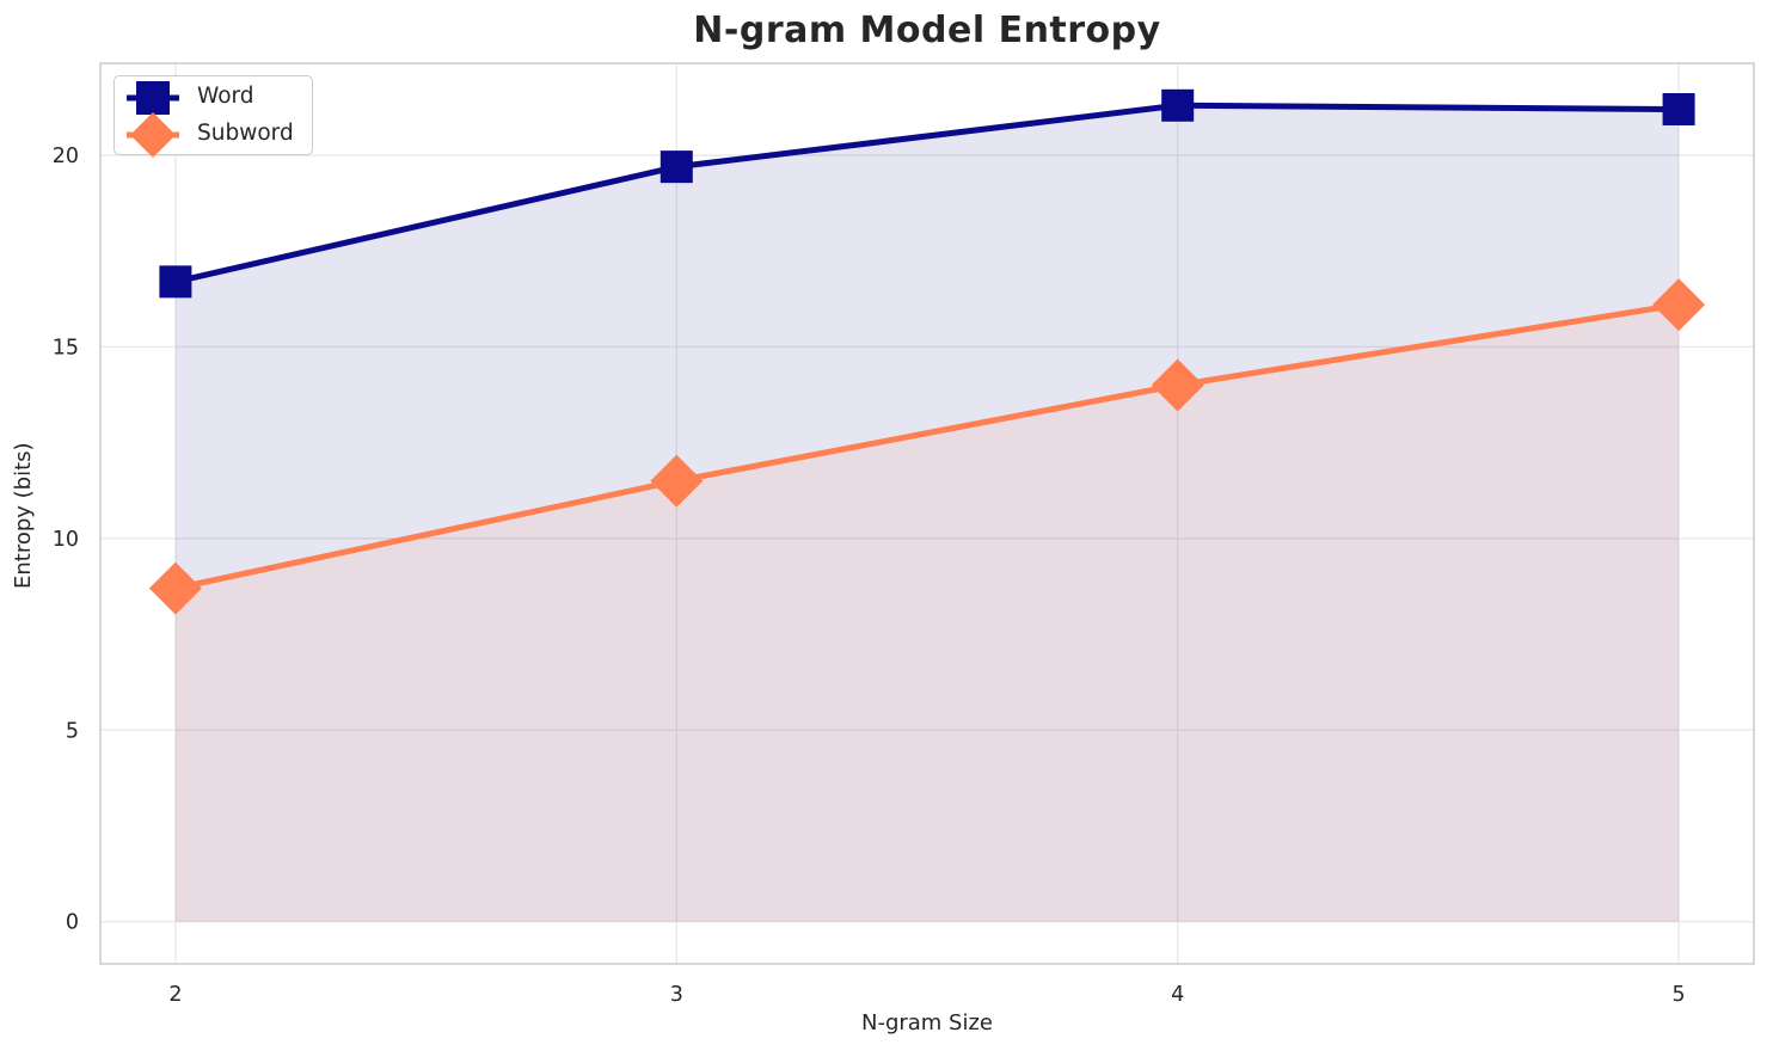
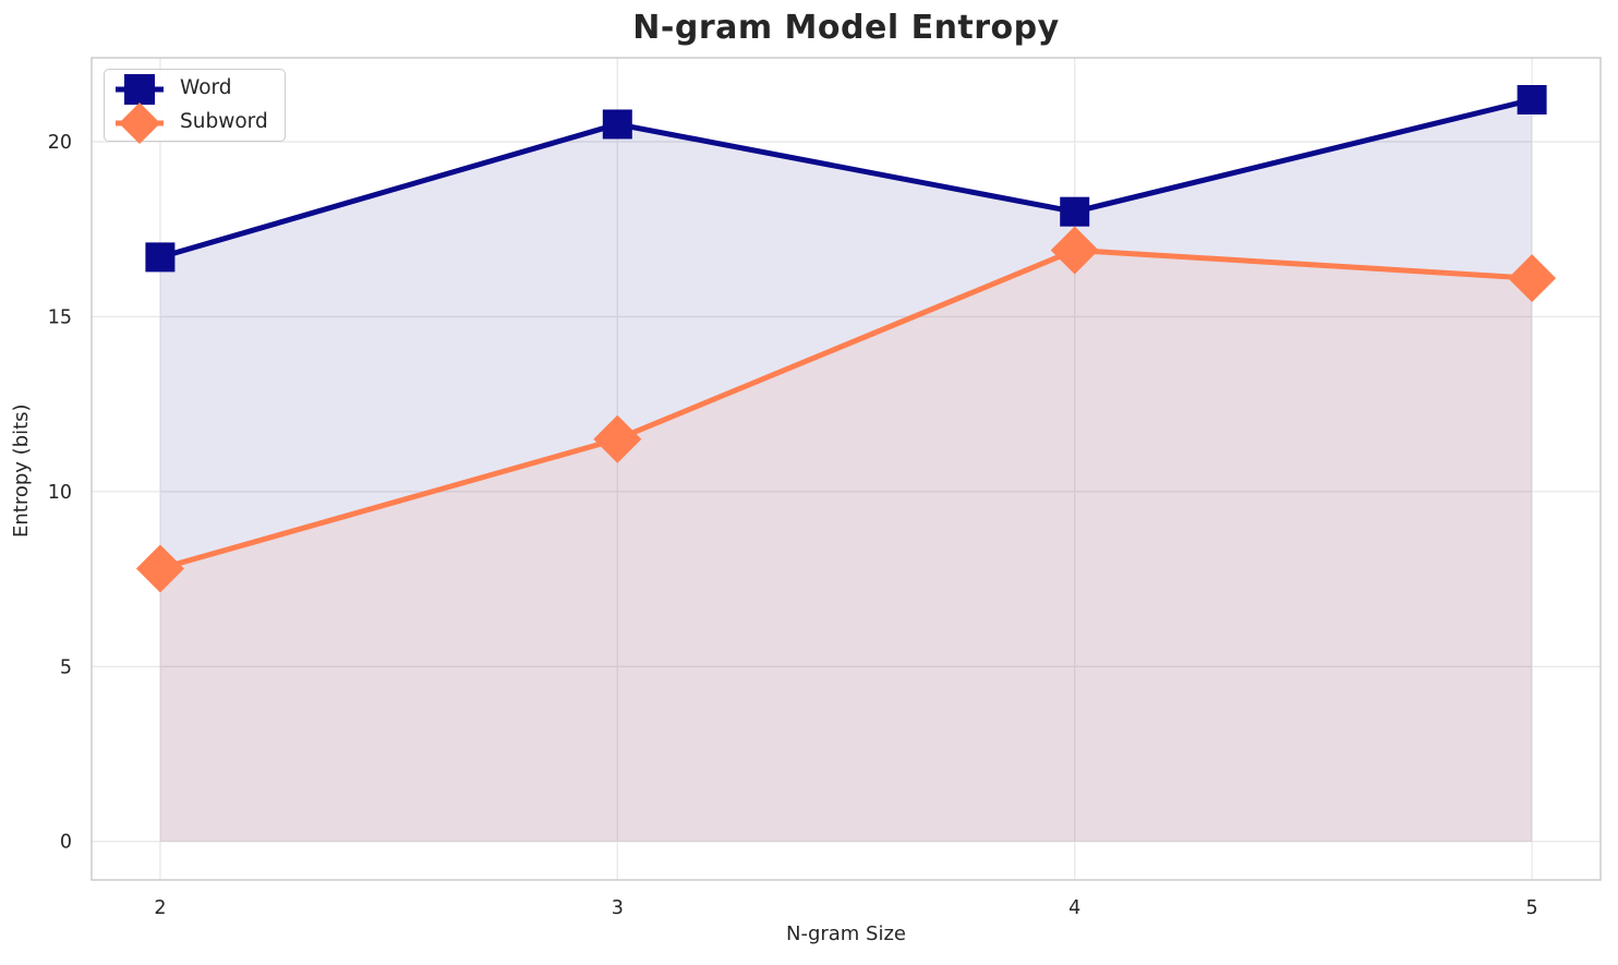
Subword/2: 8.7 -> 7.8
Word/3: 19.7 -> 20.5
Word/4: 21.3 -> 18.0
Subword/4: 14.0 -> 16.9
